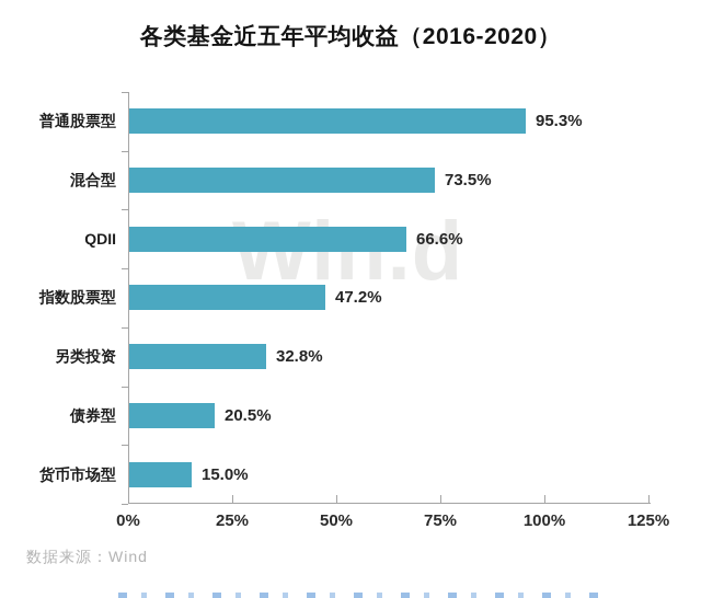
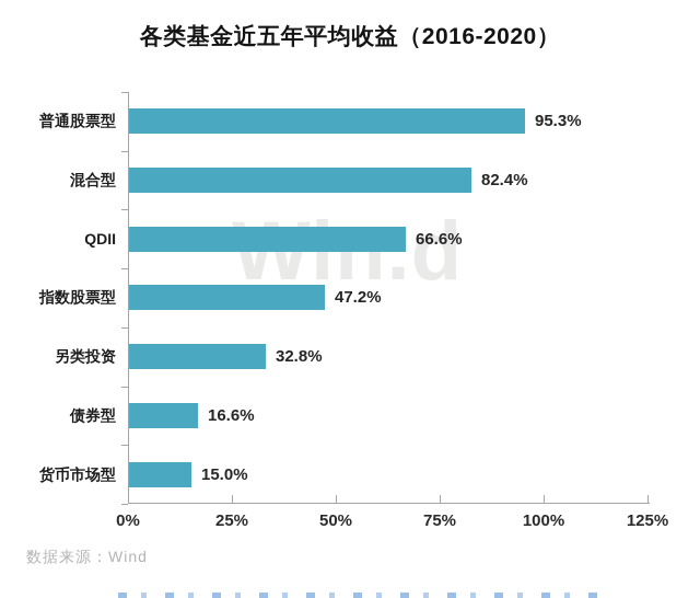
混合型: 73.5% -> 82.4%
债券型: 20.5% -> 16.6%
